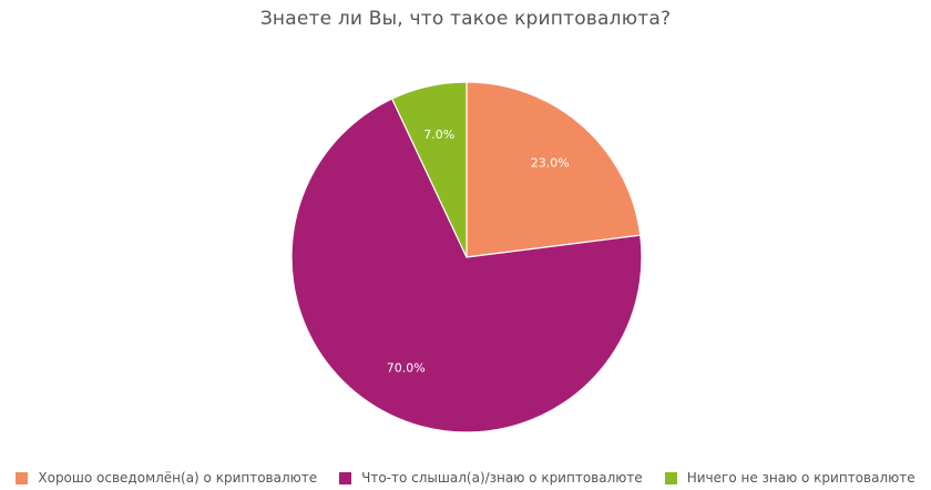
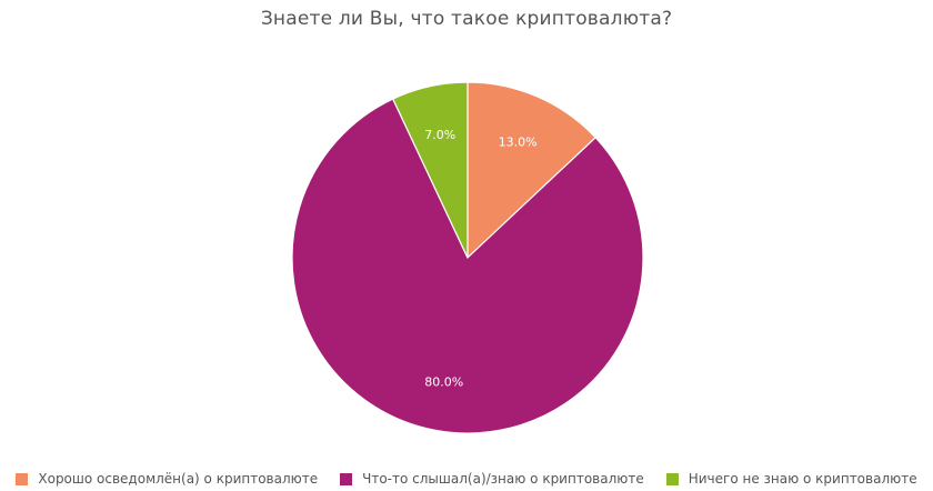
Хорошо осведомлён(а) о криптовалюте: 23.0% -> 13.0%
Что-то слышал(а)/знаю о криптовалюте: 70.0% -> 80.0%
